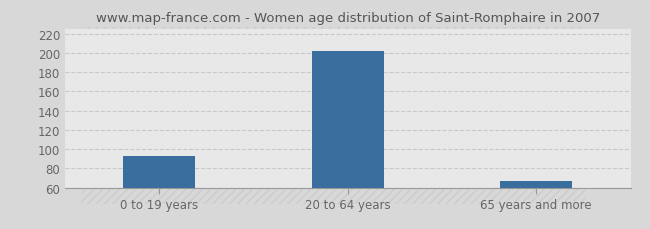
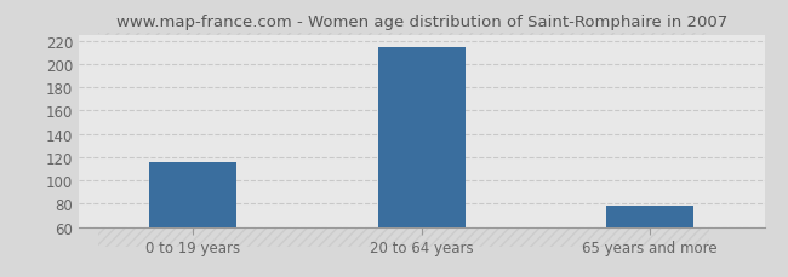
0 to 19 years: 93 -> 116
20 to 64 years: 202 -> 214
65 years and more: 67 -> 78
